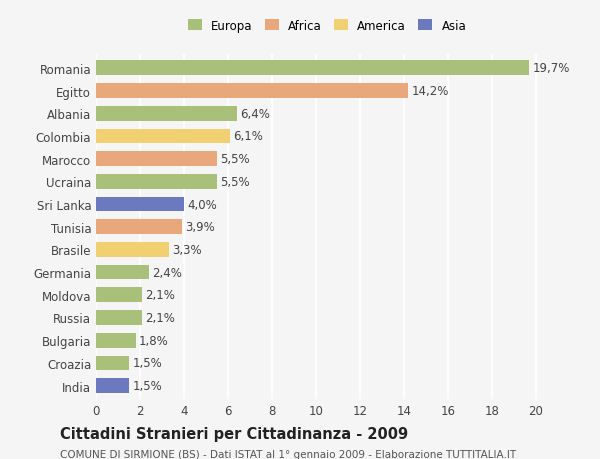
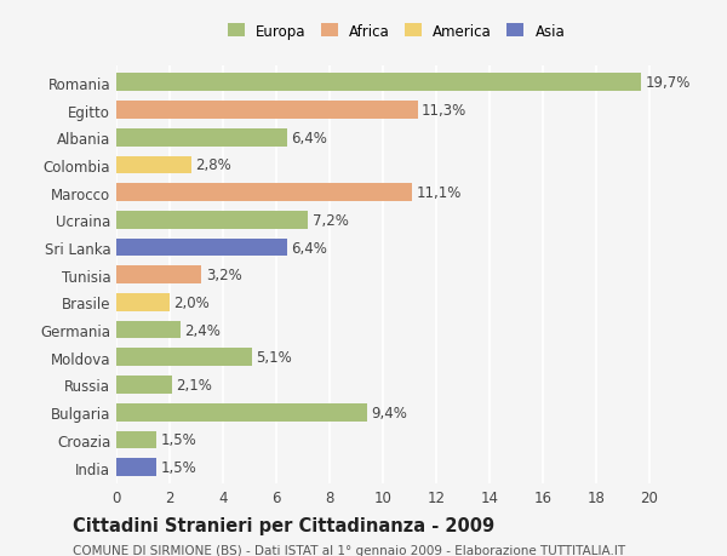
Egitto: 14,2% -> 11,3%
Colombia: 6,1% -> 2,8%
Marocco: 5,5% -> 11,1%
Ucraina: 5,5% -> 7,2%
Sri Lanka: 4,0% -> 6,4%
Tunisia: 3,9% -> 3,2%
Brasile: 3,3% -> 2,0%
Moldova: 2,1% -> 5,1%
Bulgaria: 1,8% -> 9,4%
